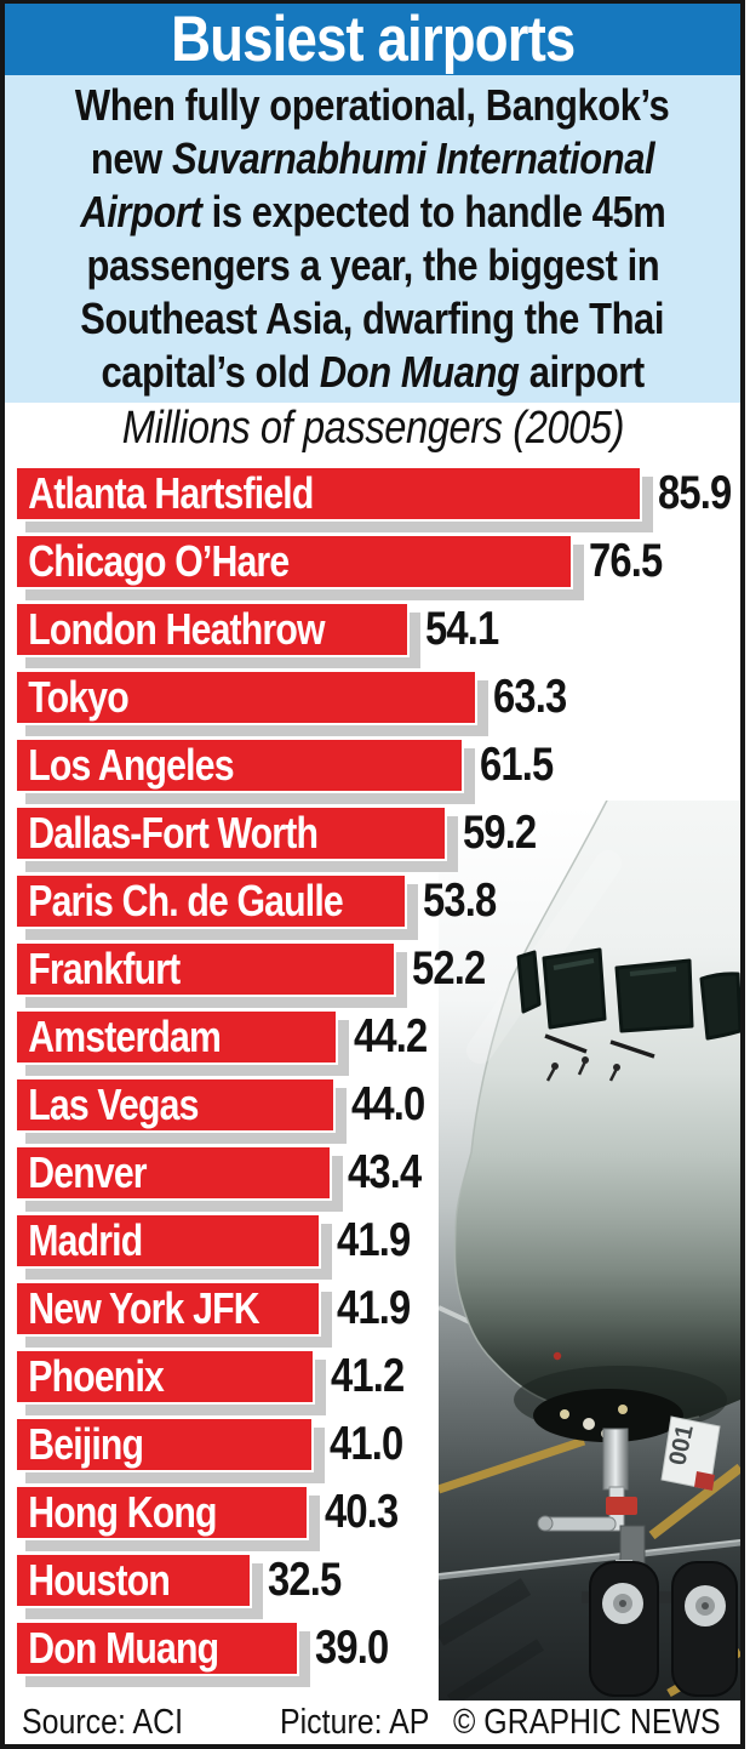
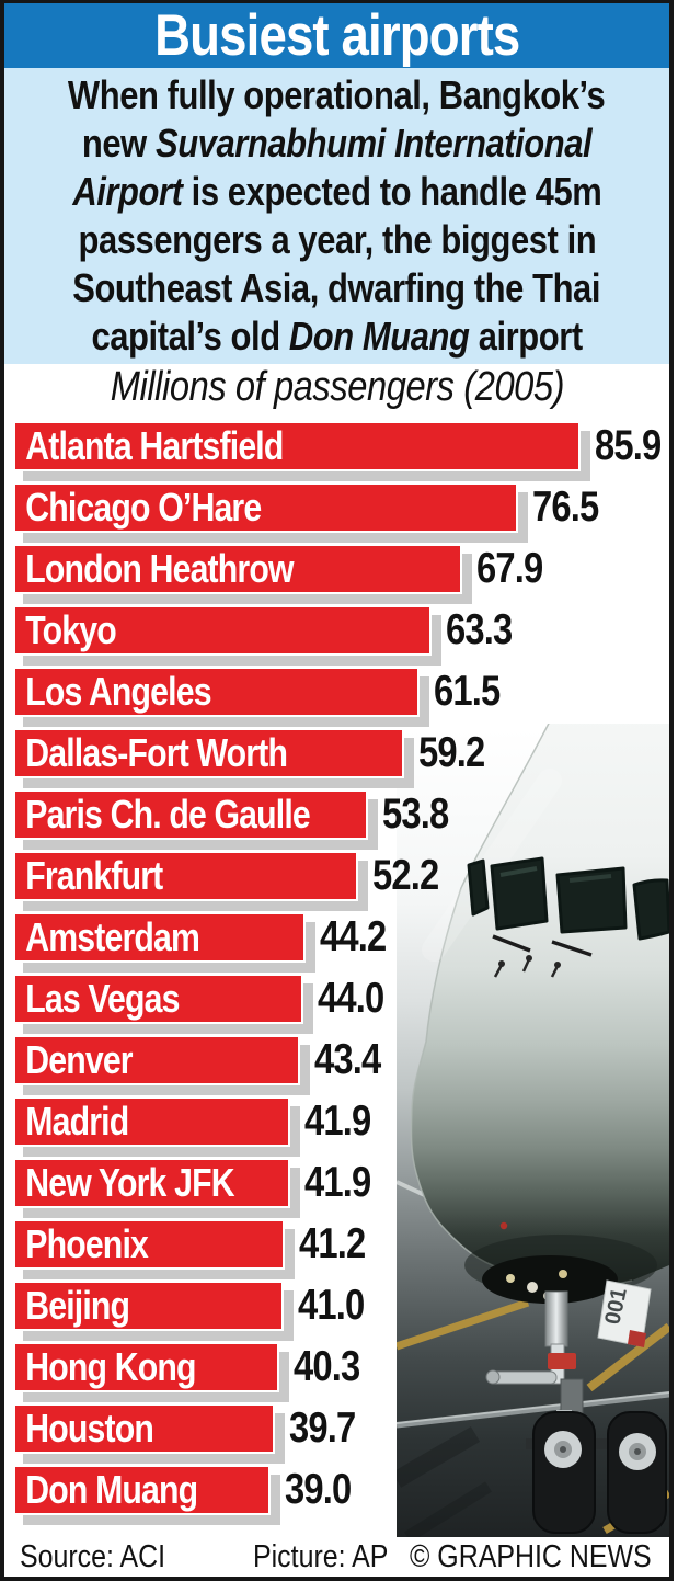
London Heathrow: 54.1 -> 67.9
Houston: 32.5 -> 39.7
